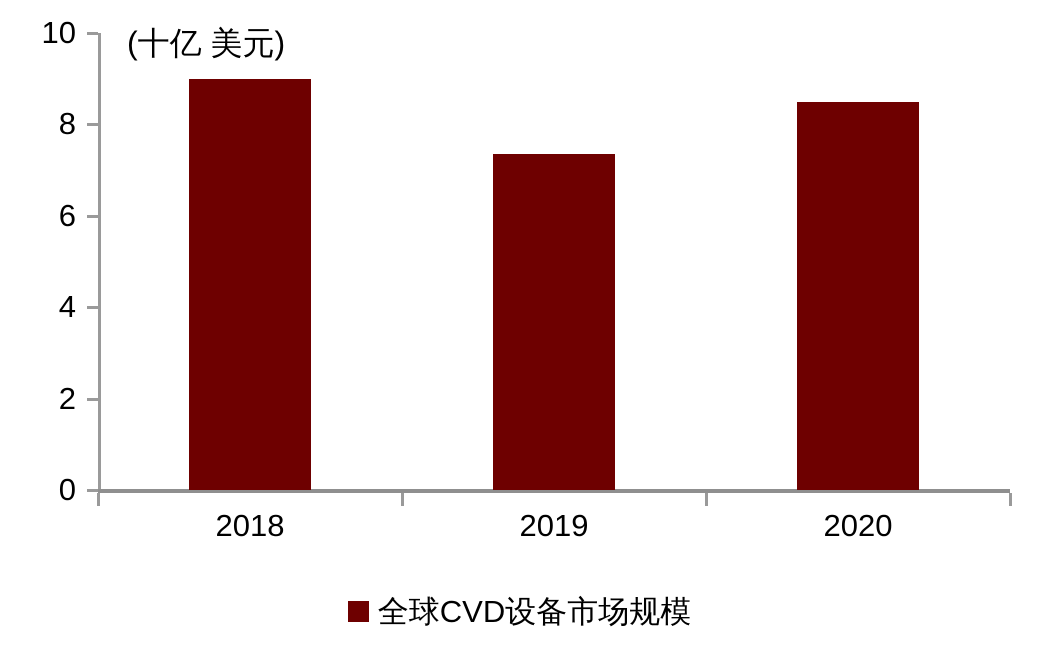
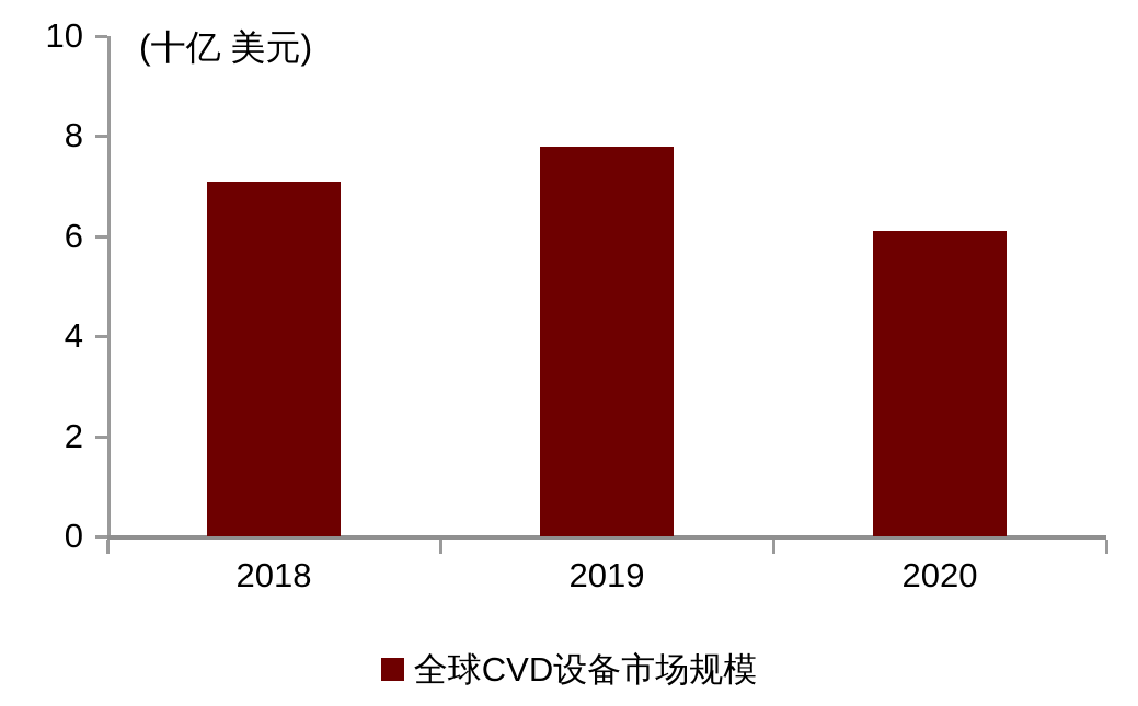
2018: 9.0 -> 7.1
2019: 7.3 -> 7.8
2020: 8.5 -> 6.1
